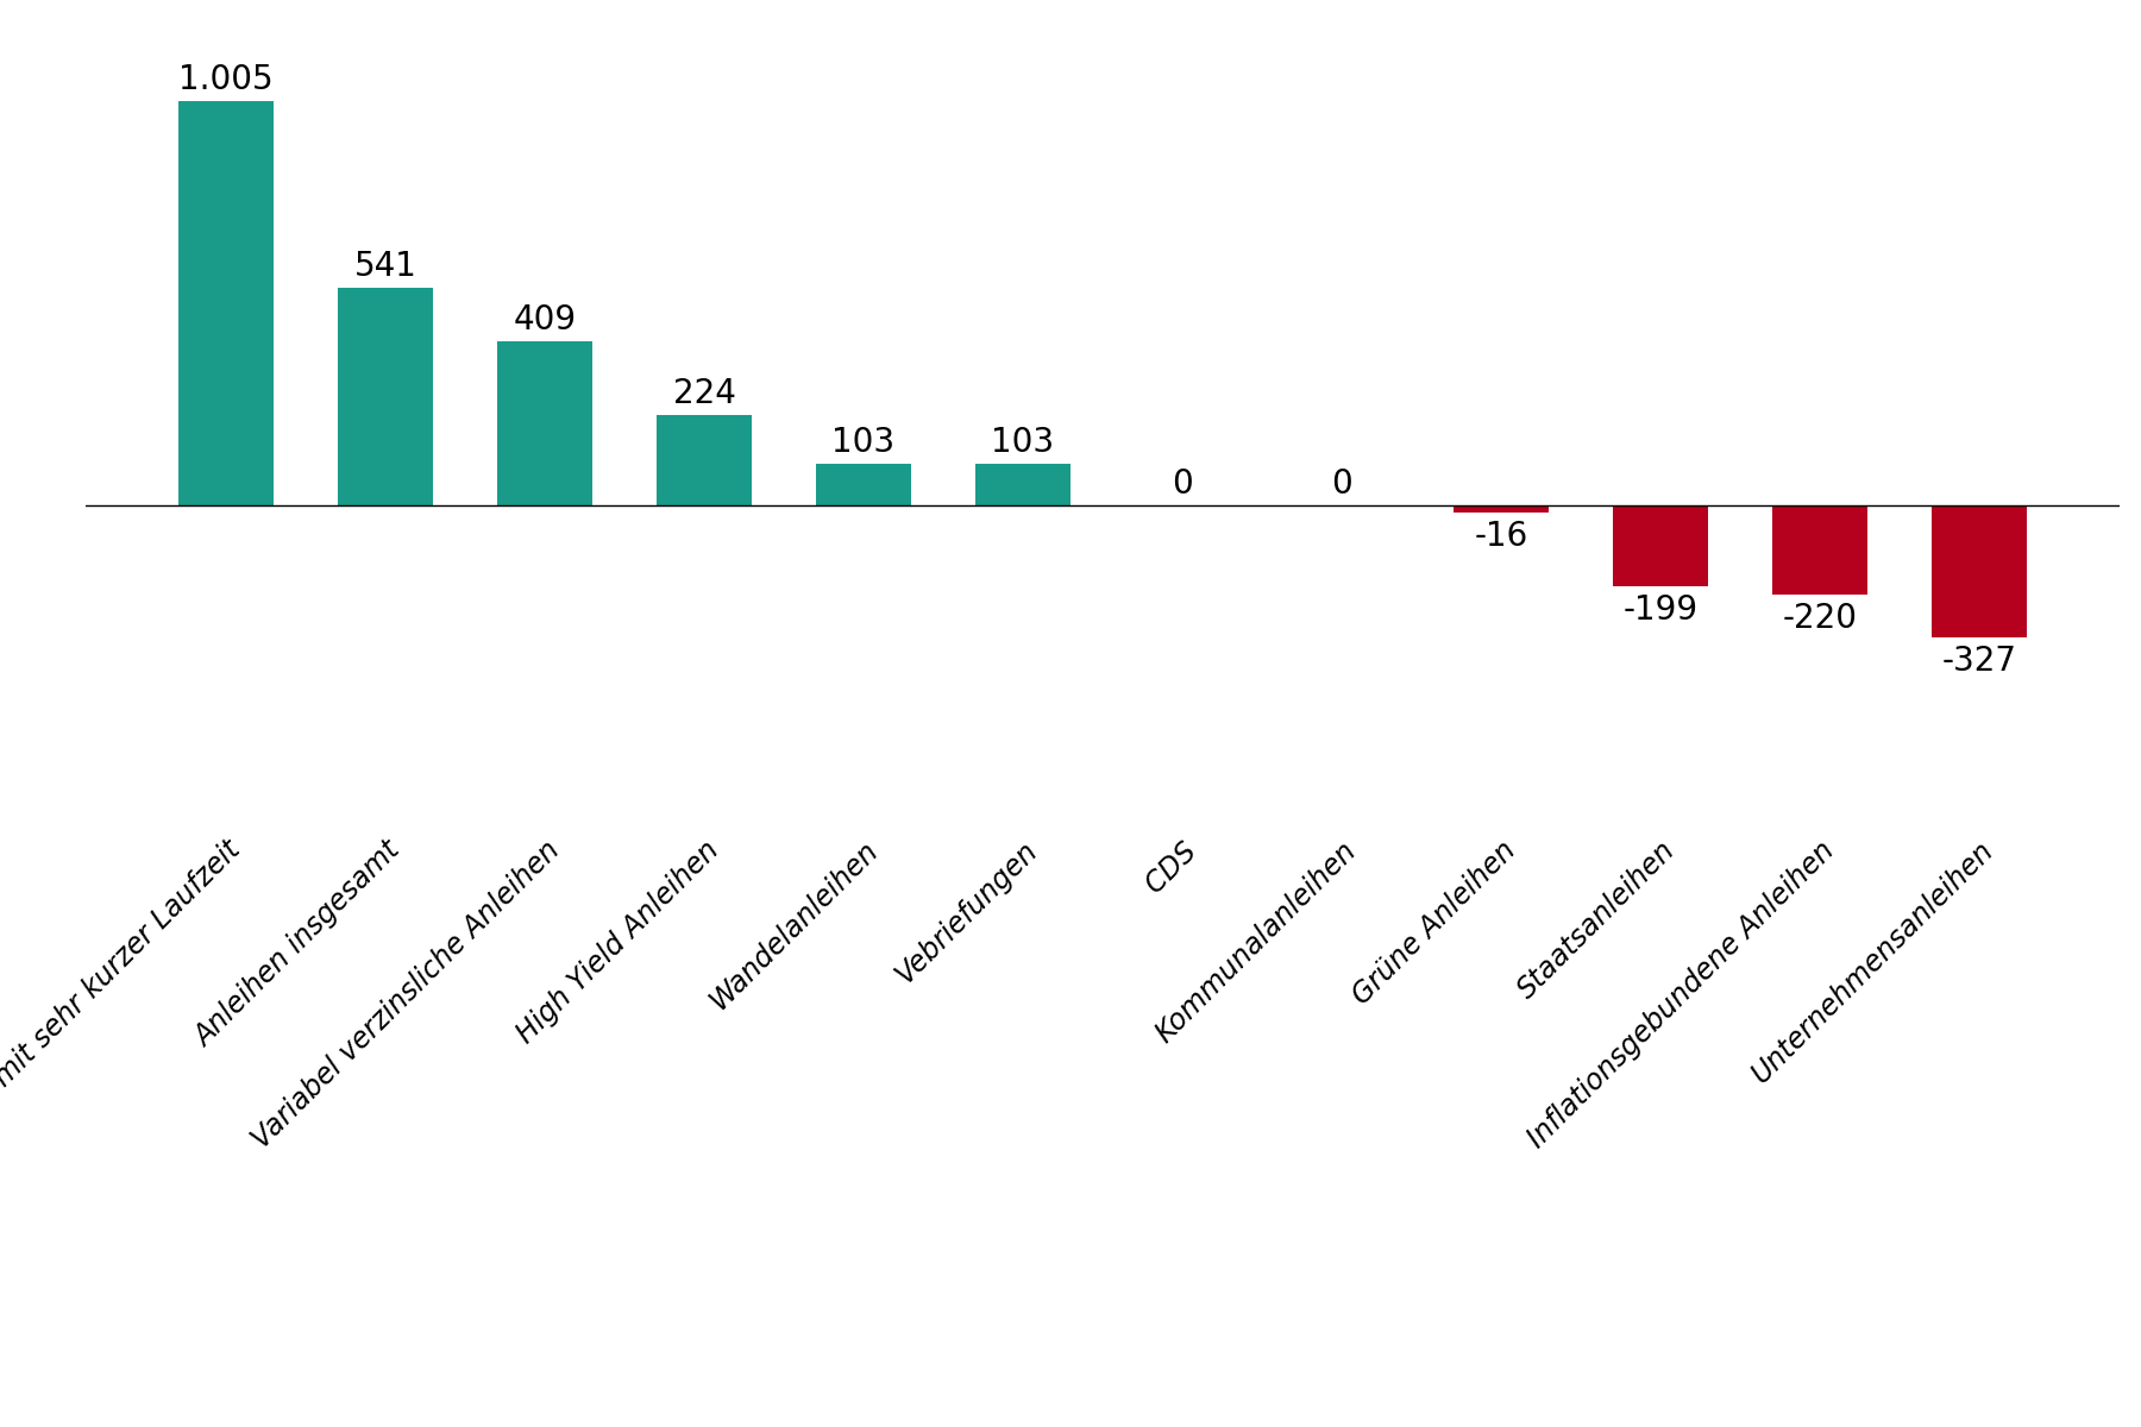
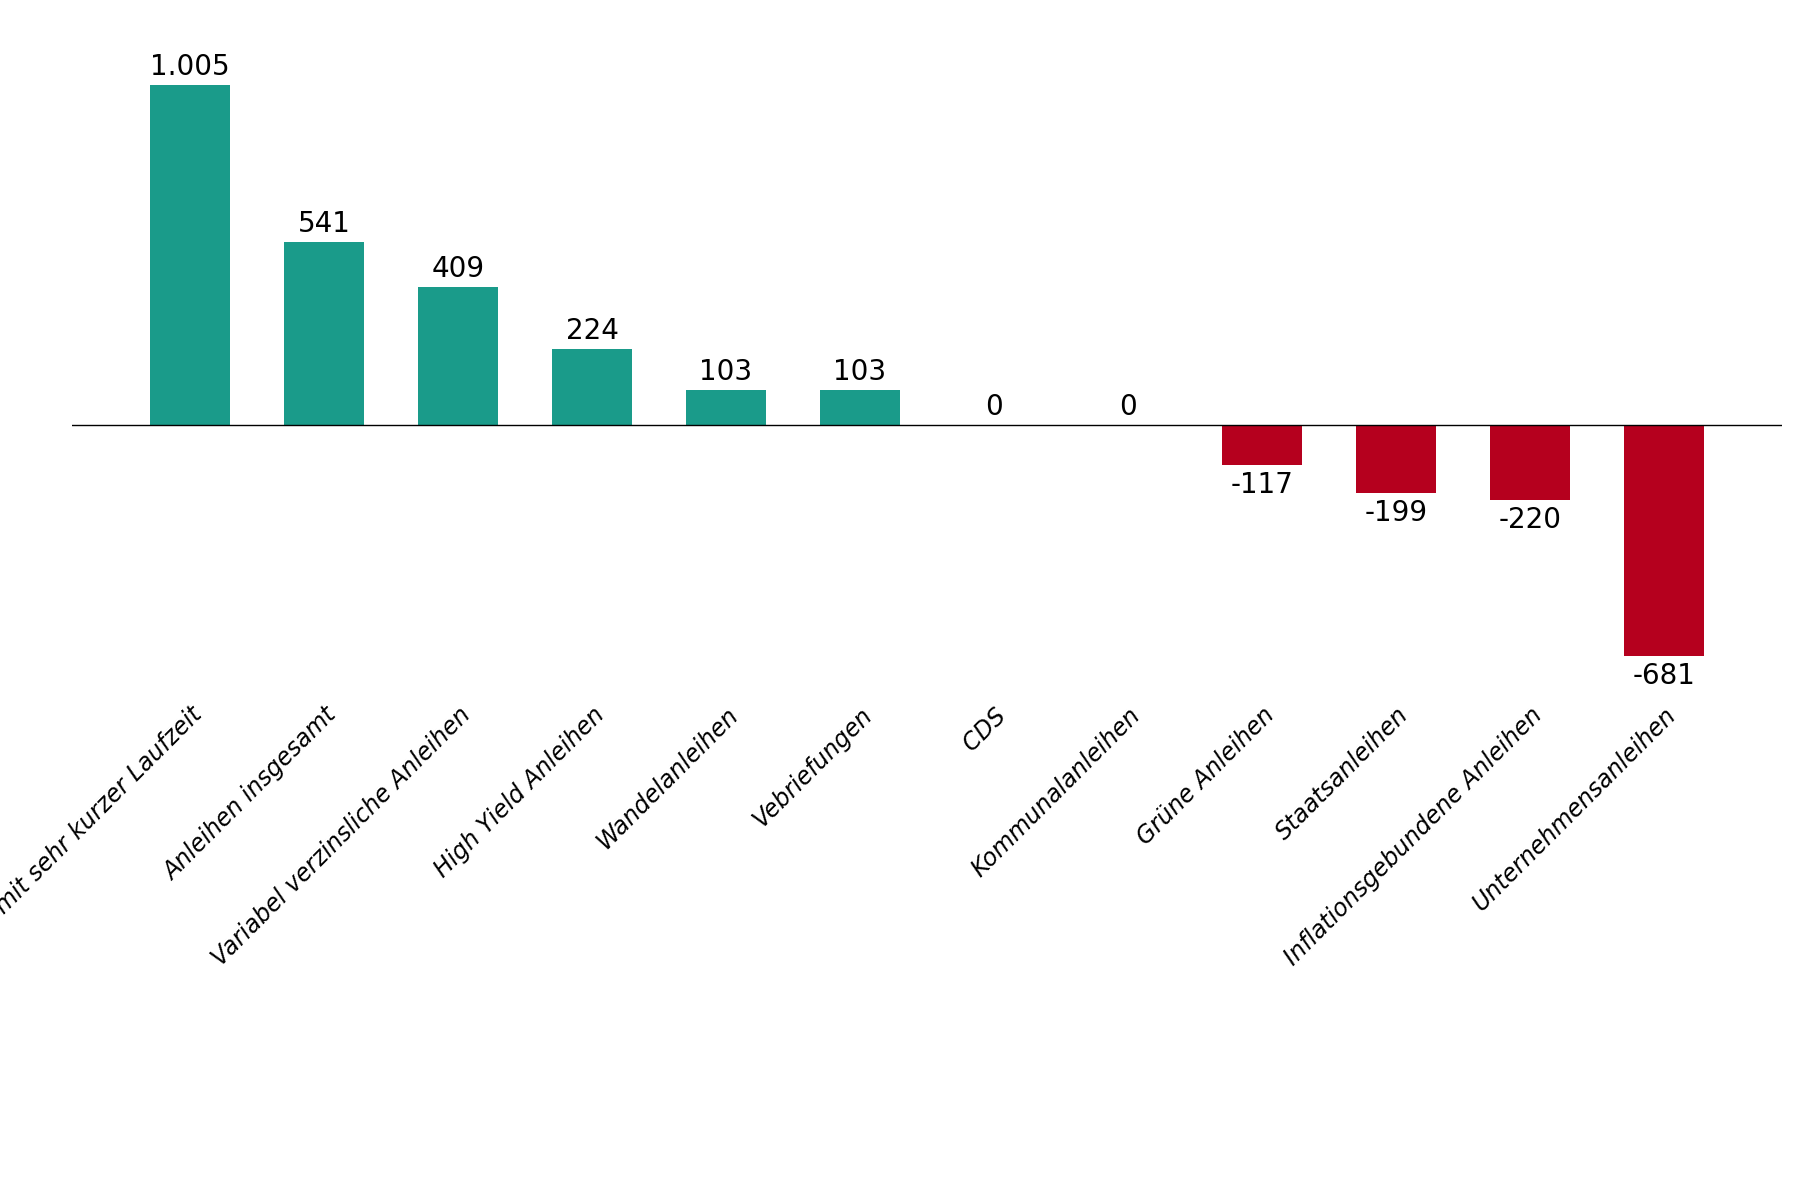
Grüne Anleihen: -16 -> -117
Unternehmensanleihen: -327 -> -681
